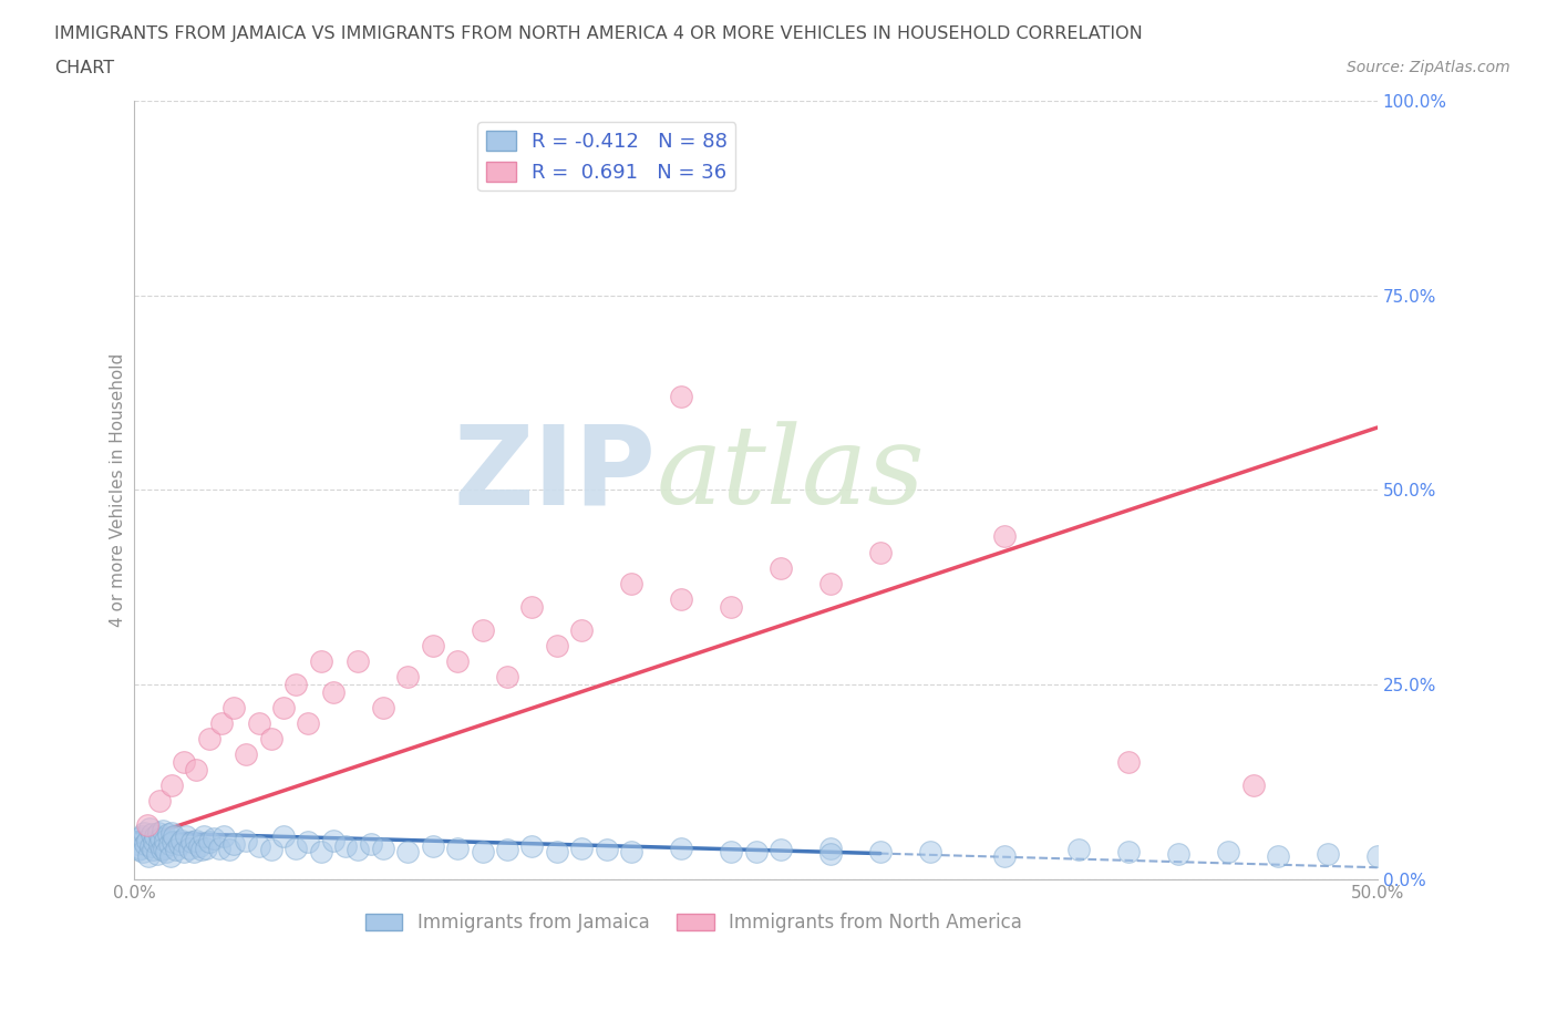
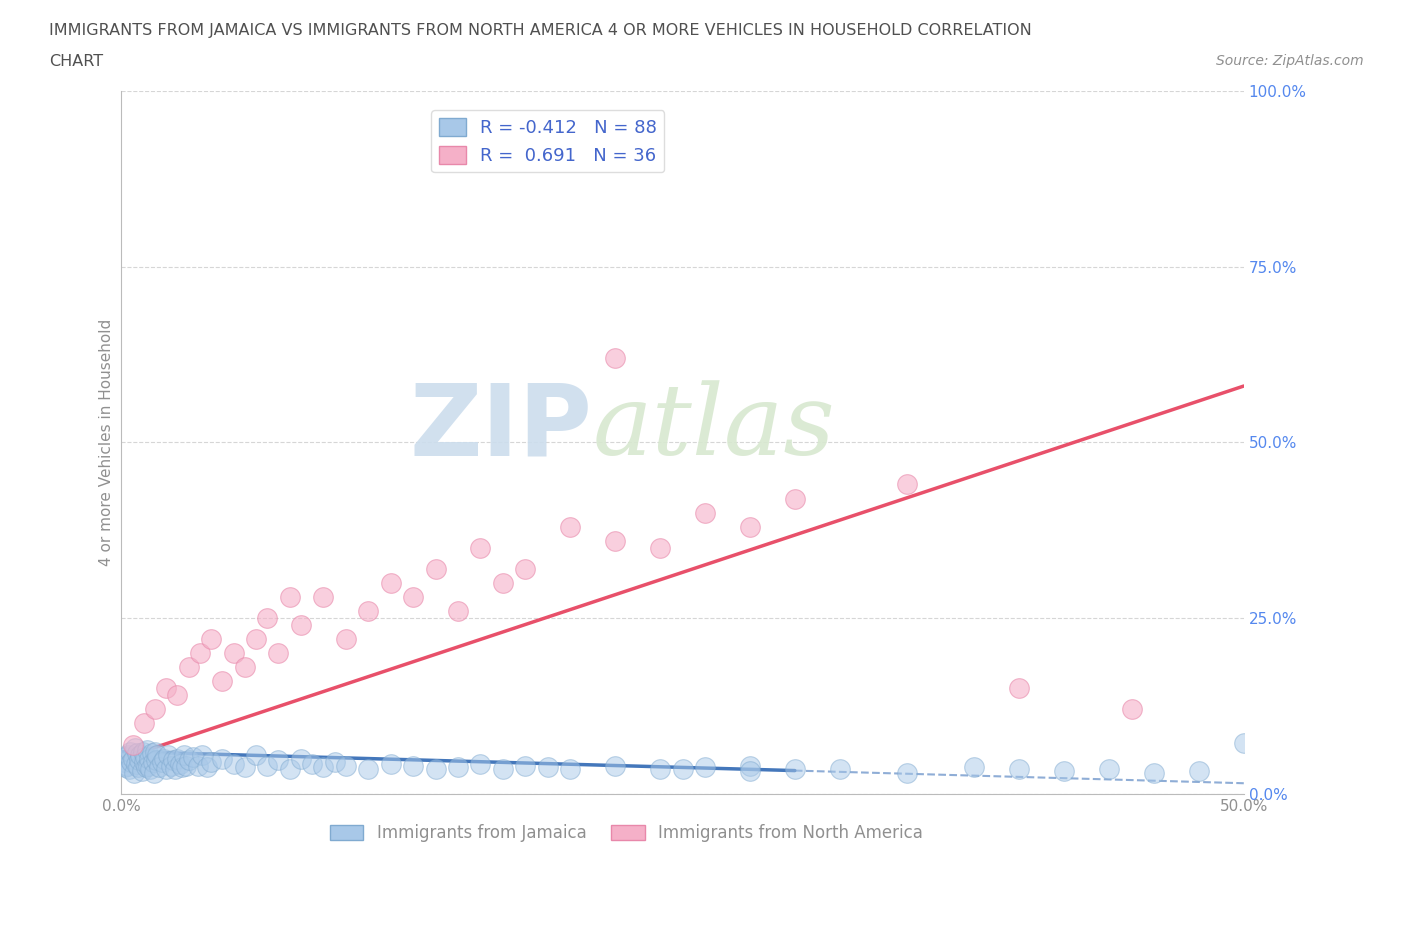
Immigrants from Jamaica/50.0%: 3.0% -> 7.2%
